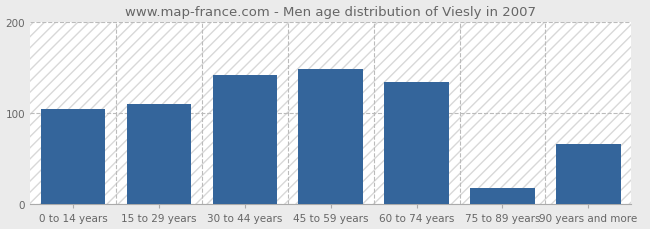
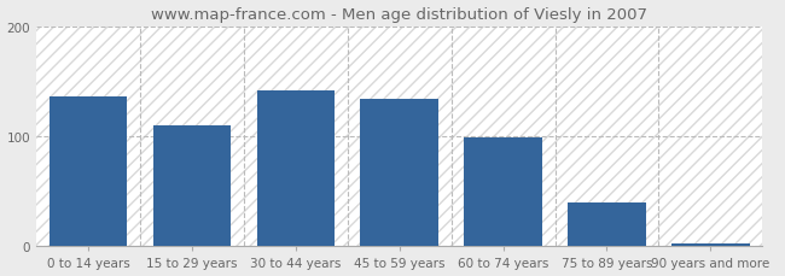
0 to 14 years: 104 -> 136
45 to 59 years: 148 -> 134
60 to 74 years: 134 -> 99
75 to 89 years: 18 -> 40
90 years and more: 66 -> 3
